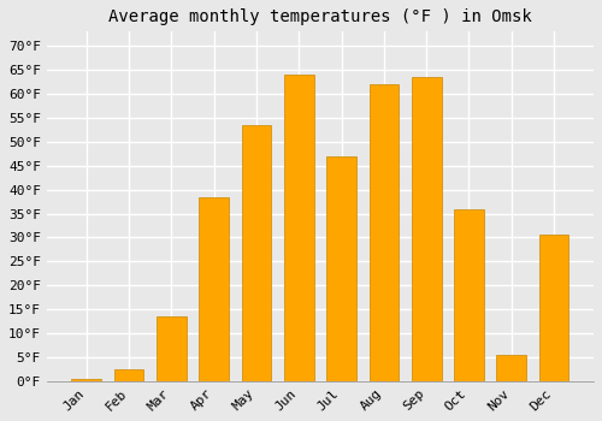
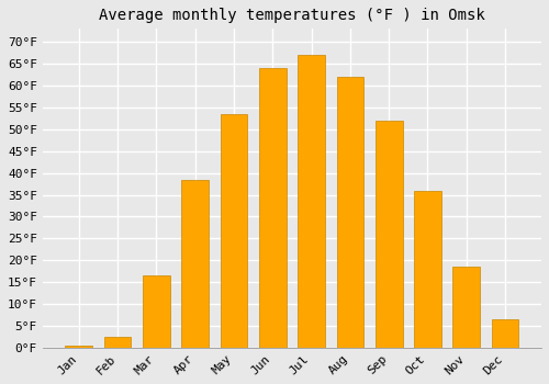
Mar: 13.5°F -> 16.5°F
Jul: 47.0°F -> 67.0°F
Sep: 63.5°F -> 52.0°F
Nov: 5.5°F -> 18.5°F
Dec: 30.5°F -> 6.5°F
